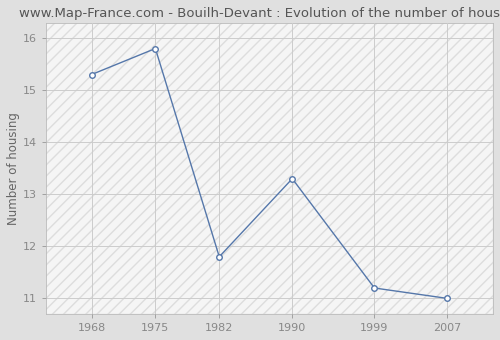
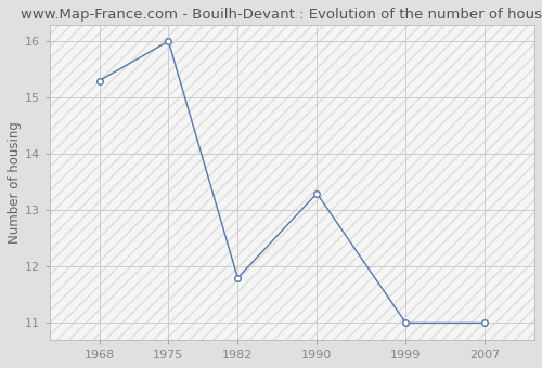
1975: 15.8 -> 16.0
1999: 11.2 -> 11.0
